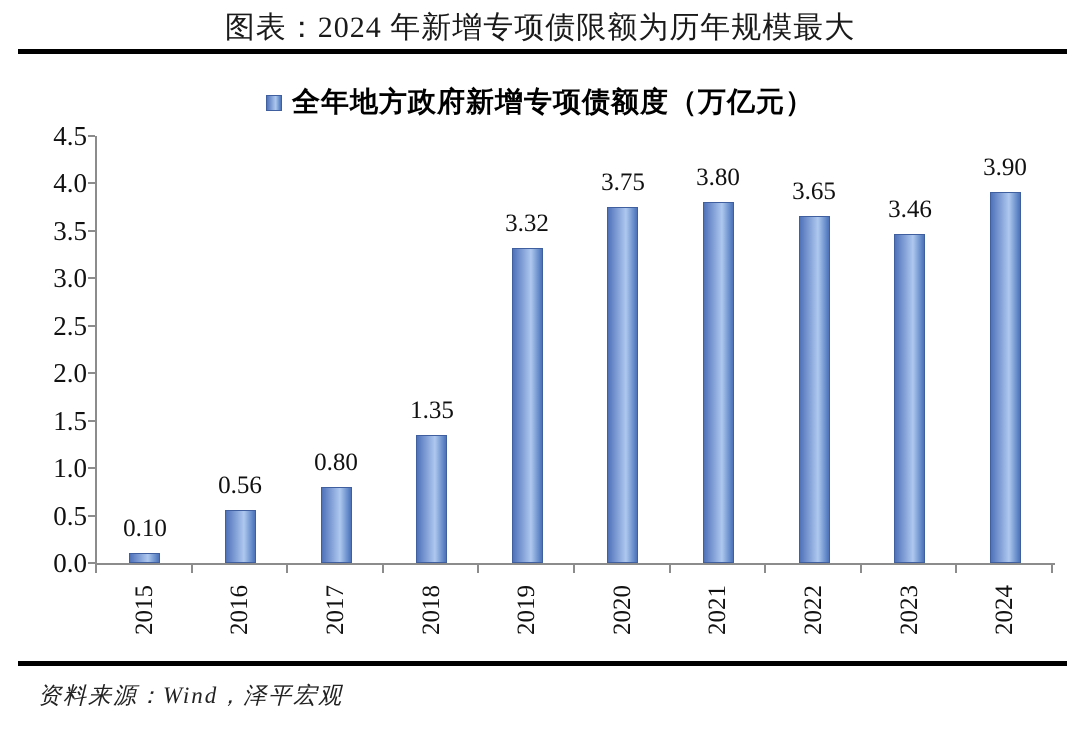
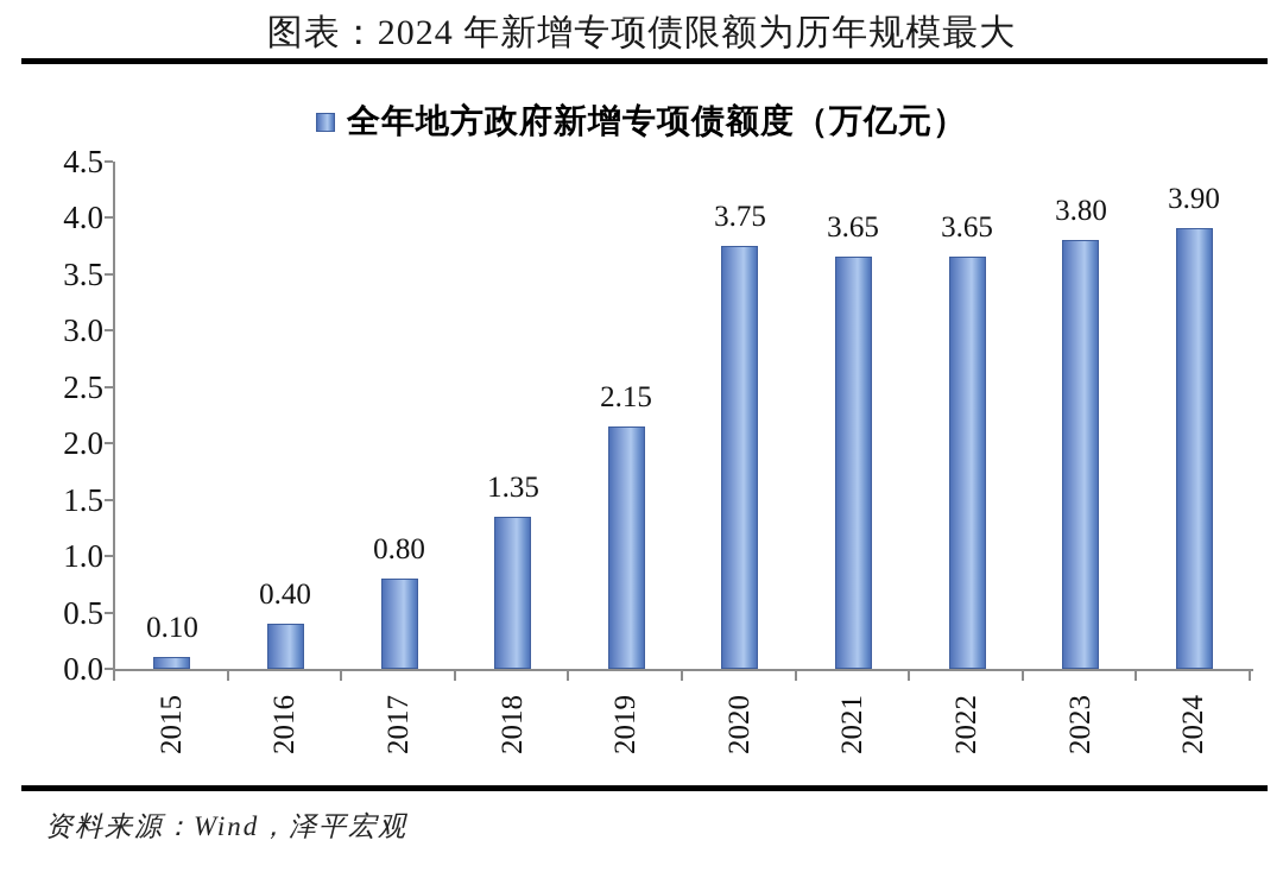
2016: 0.56 -> 0.40
2019: 3.32 -> 2.15
2021: 3.80 -> 3.65
2023: 3.46 -> 3.80
